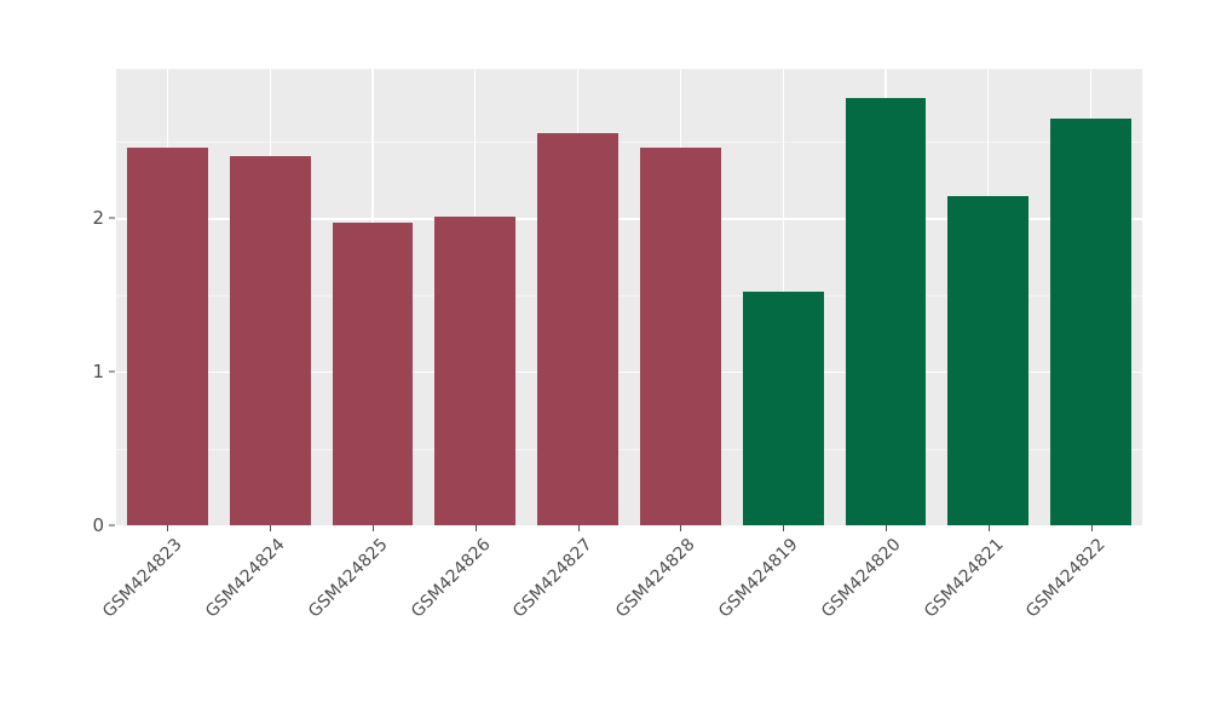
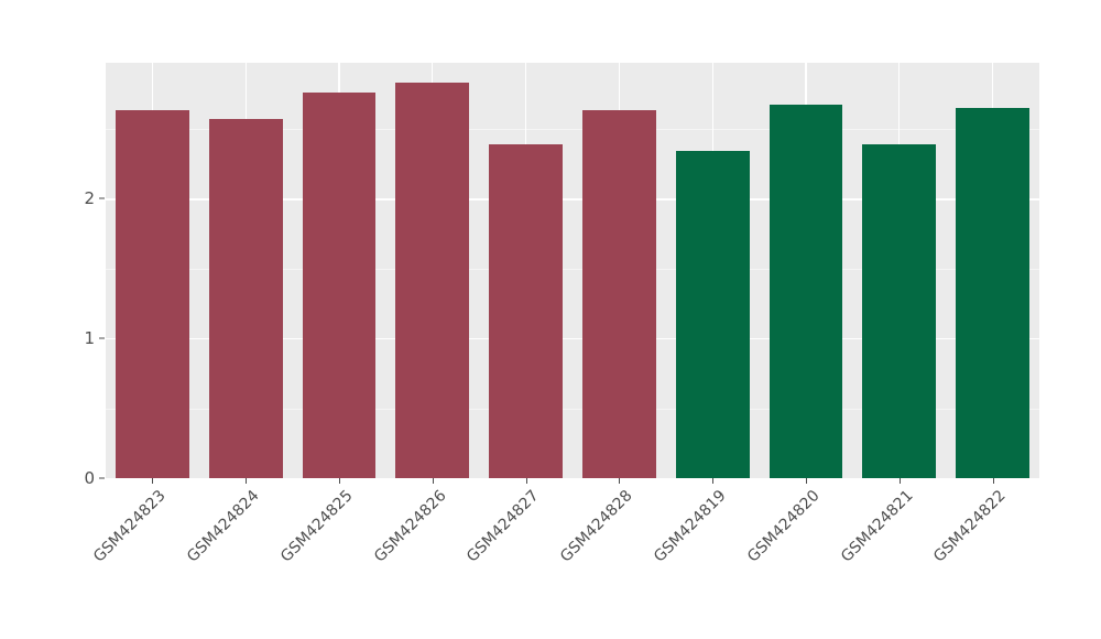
GSM424823: 2.46 -> 2.63
GSM424824: 2.40 -> 2.57
GSM424825: 1.97 -> 2.76
GSM424826: 2.01 -> 2.83
GSM424827: 2.55 -> 2.39
GSM424828: 2.46 -> 2.63
GSM424819: 1.52 -> 2.34
GSM424820: 2.78 -> 2.67
GSM424821: 2.14 -> 2.39
